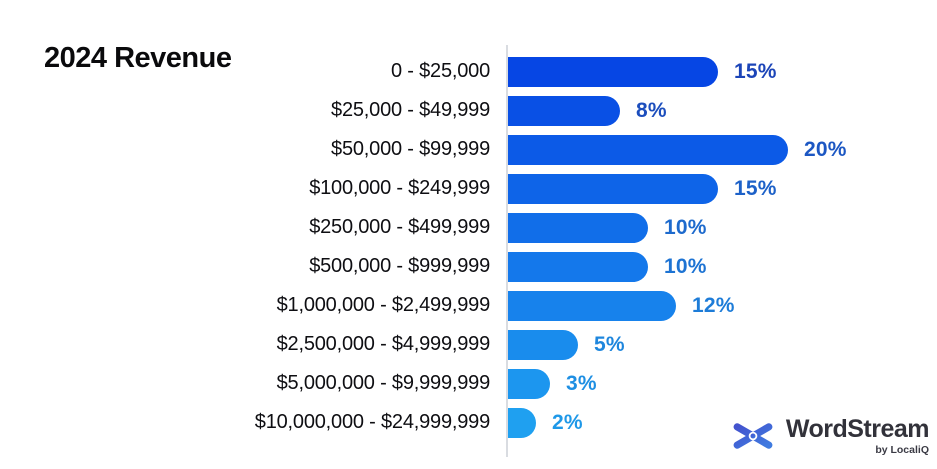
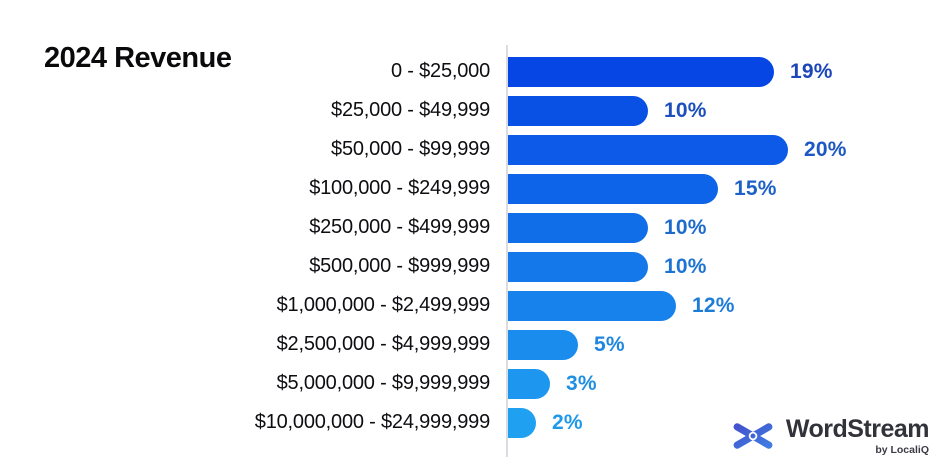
0 - $25,000: 15% -> 19%
$25,000 - $49,999: 8% -> 10%
